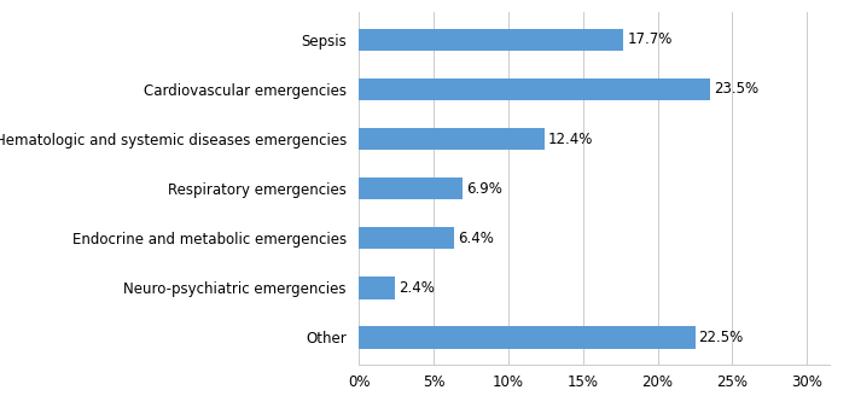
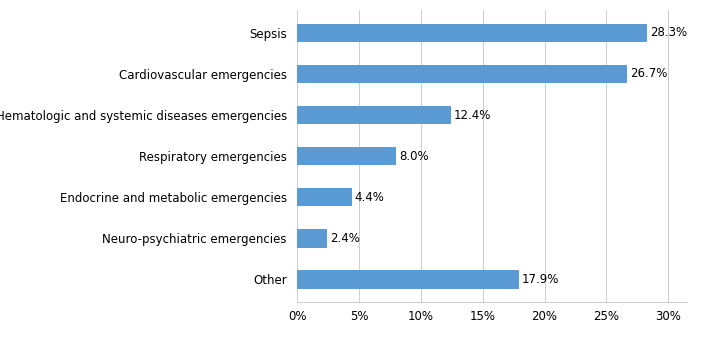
Sepsis: 17.7% -> 28.3%
Cardiovascular emergencies: 23.5% -> 26.7%
Respiratory emergencies: 6.9% -> 8.0%
Endocrine and metabolic emergencies: 6.4% -> 4.4%
Other: 22.5% -> 17.9%
